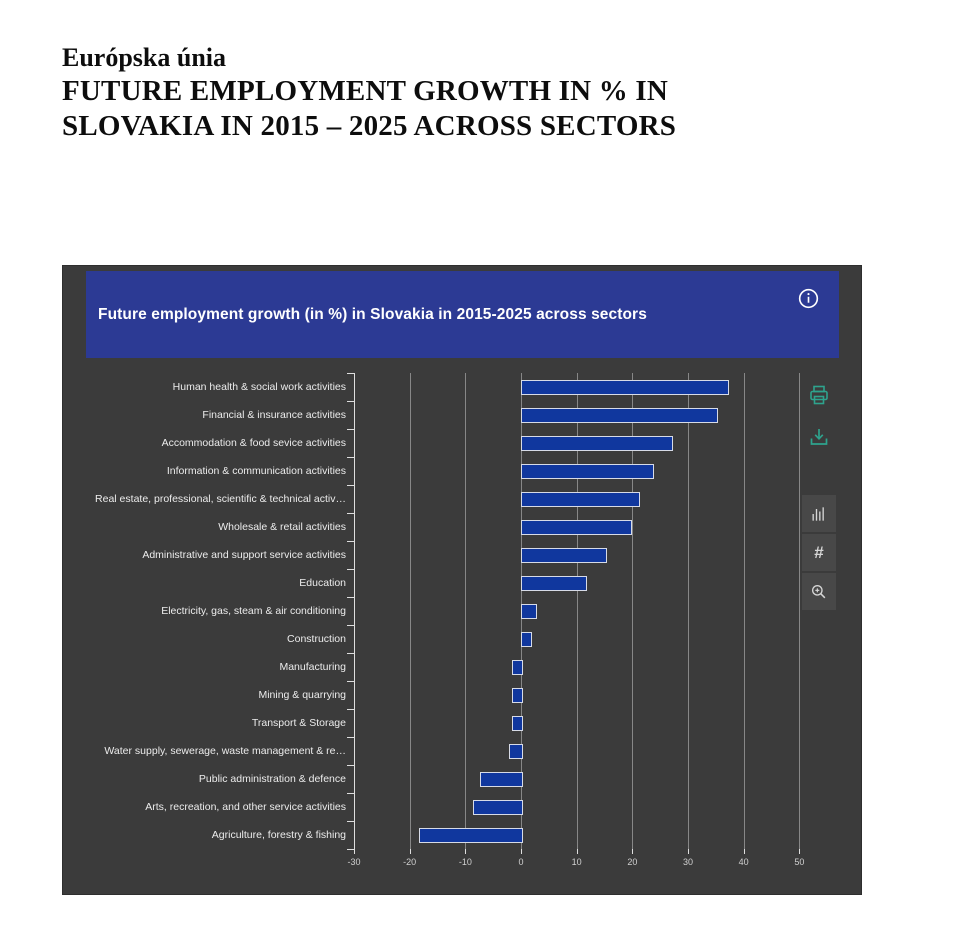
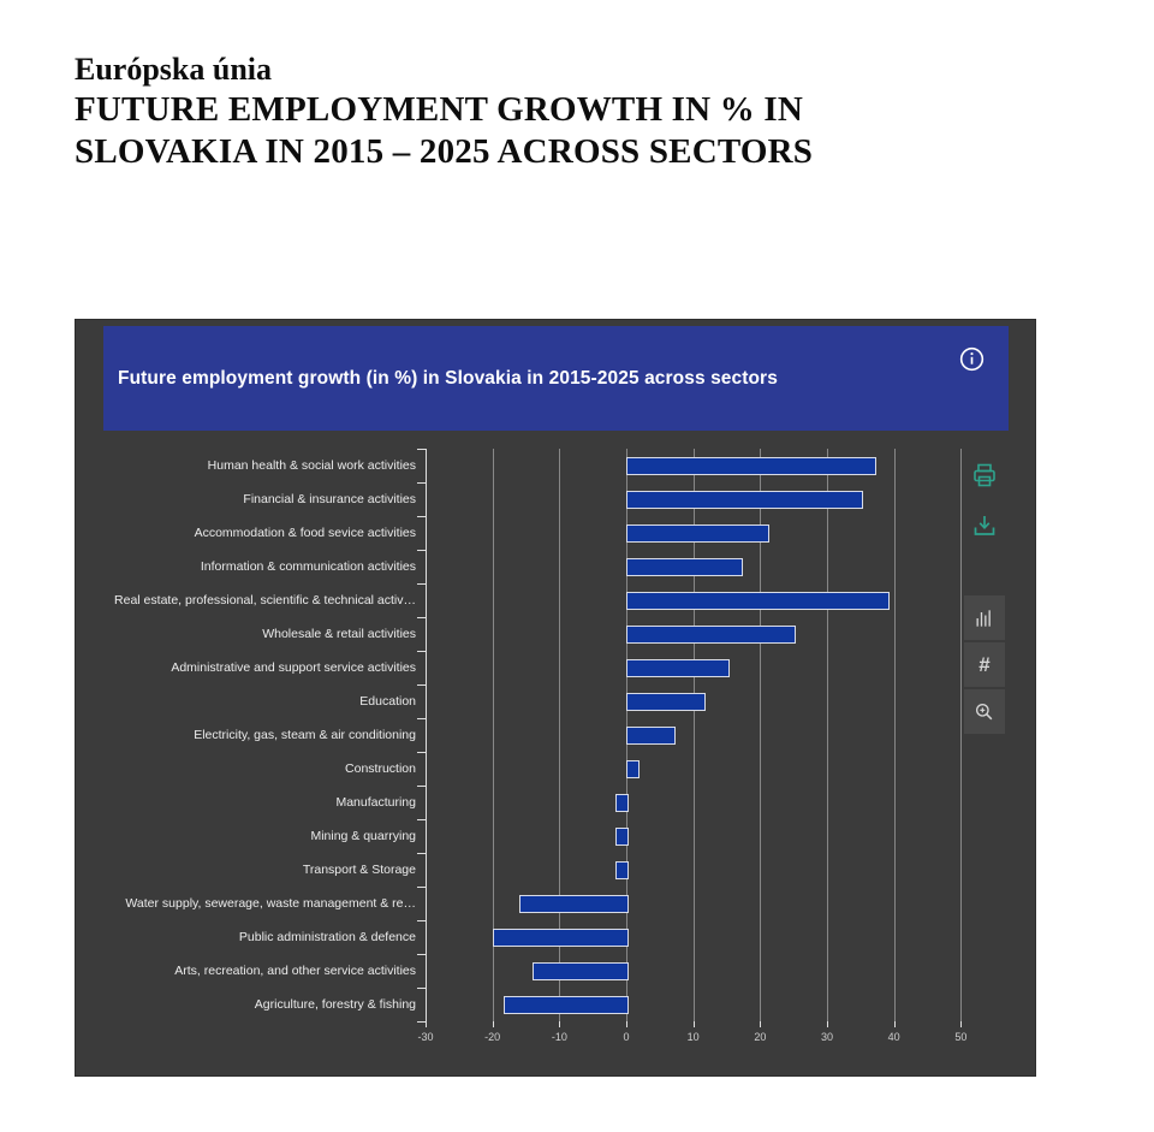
Accommodation & food sevice activities: 27 -> 21
Information & communication activities: 24 -> 17
Real estate, professional, scientific & technical activ…: 21 -> 39
Wholesale & retail activities: 20 -> 25
Electricity, gas, steam & air conditioning: 2 -> 7
Water supply, sewerage, waste management & re…: -2 -> -16
Public administration & defence: -7 -> -20
Arts, recreation, and other service activities: -9 -> -14
